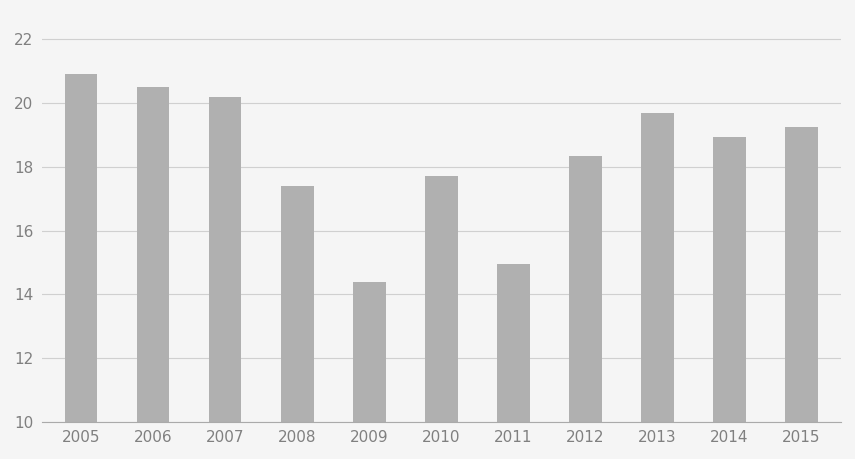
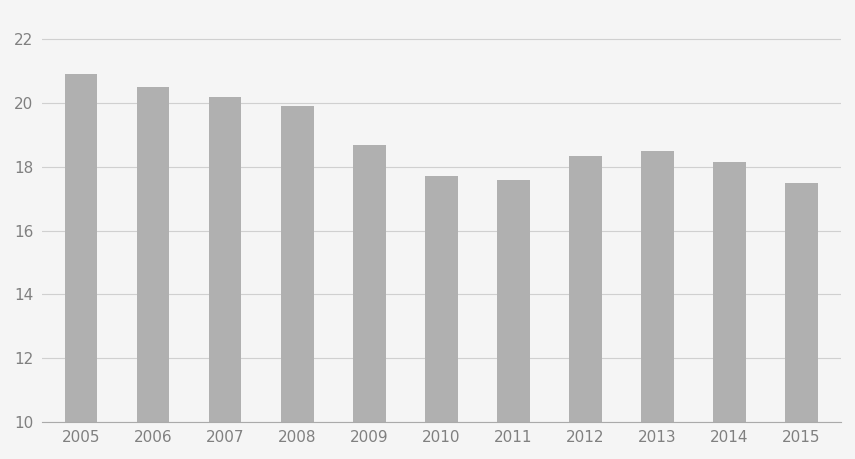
2008: 17.40 -> 19.90
2009: 14.40 -> 18.70
2011: 14.95 -> 17.60
2013: 19.70 -> 18.50
2014: 18.95 -> 18.15
2015: 19.25 -> 17.50
